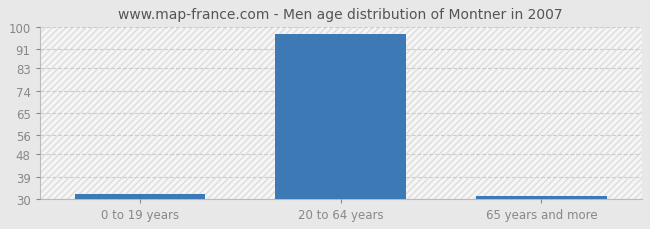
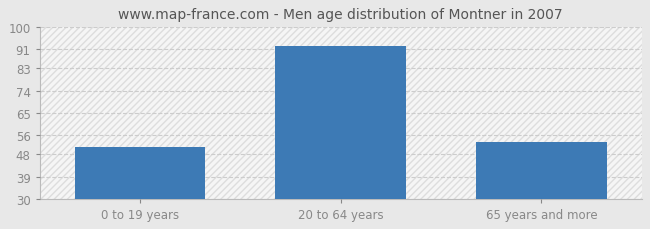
0 to 19 years: 32 -> 51
20 to 64 years: 97 -> 92
65 years and more: 31 -> 53
